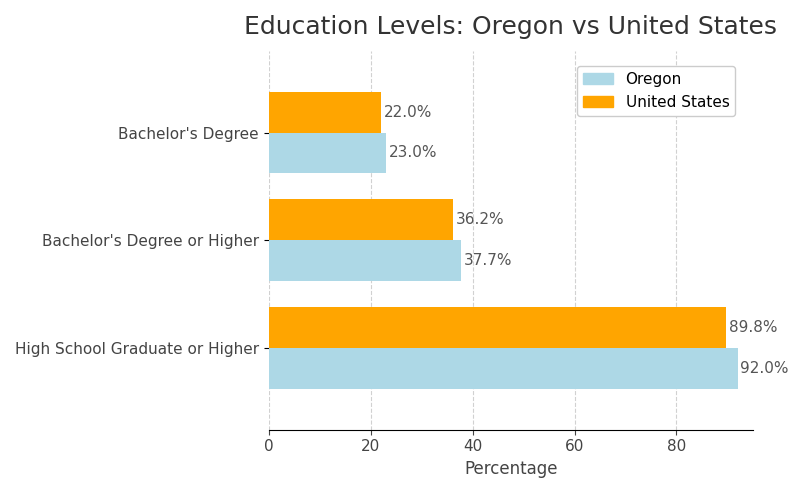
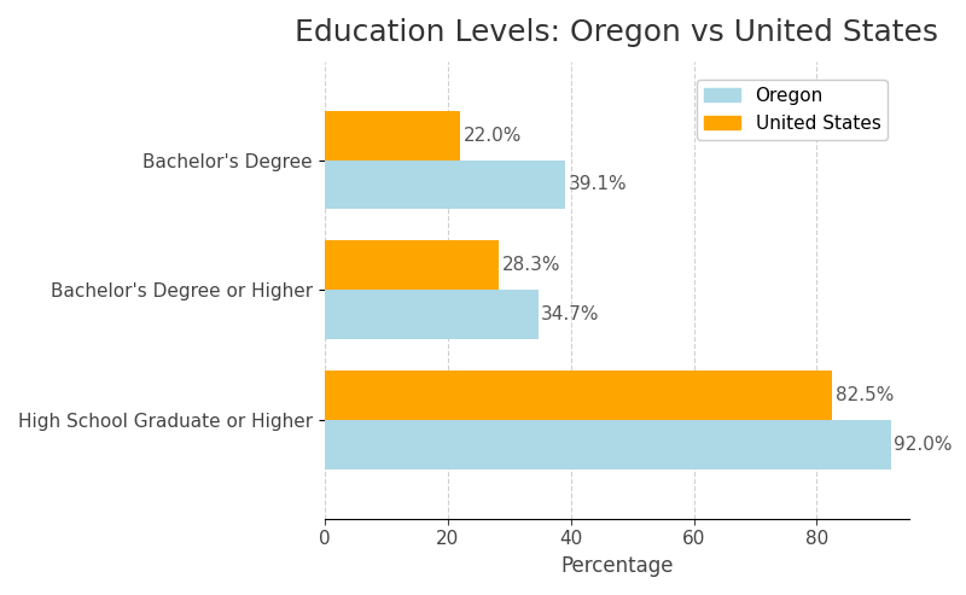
Oregon/Bachelor's Degree: 23.0% -> 39.1%
United States/Bachelor's Degree or Higher: 36.2% -> 28.3%
Oregon/Bachelor's Degree or Higher: 37.7% -> 34.7%
United States/High School Graduate or Higher: 89.8% -> 82.5%
